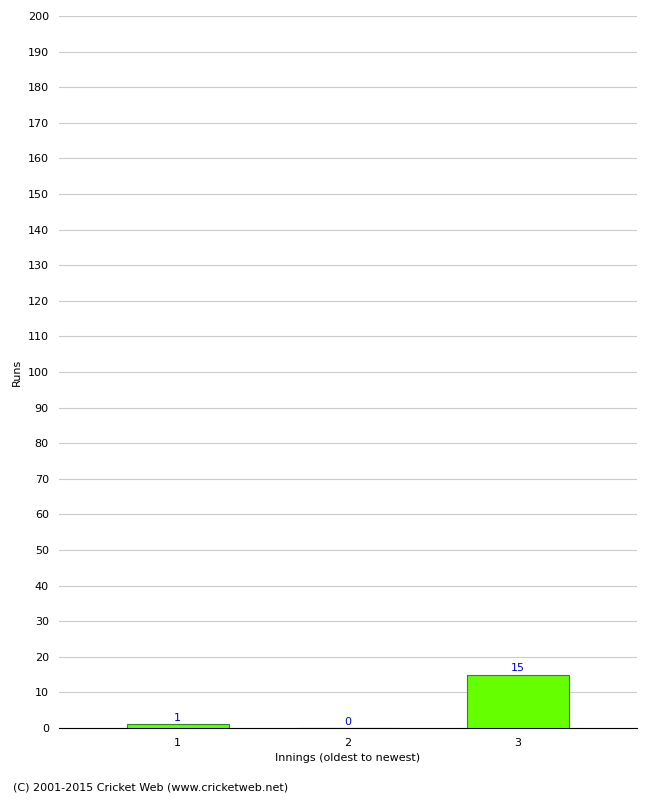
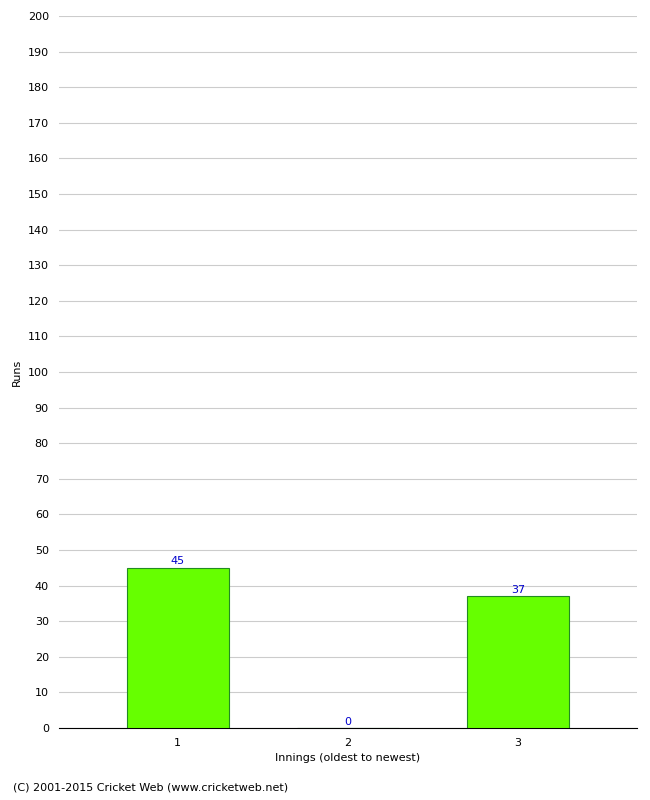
1: 1 -> 45
3: 15 -> 37
